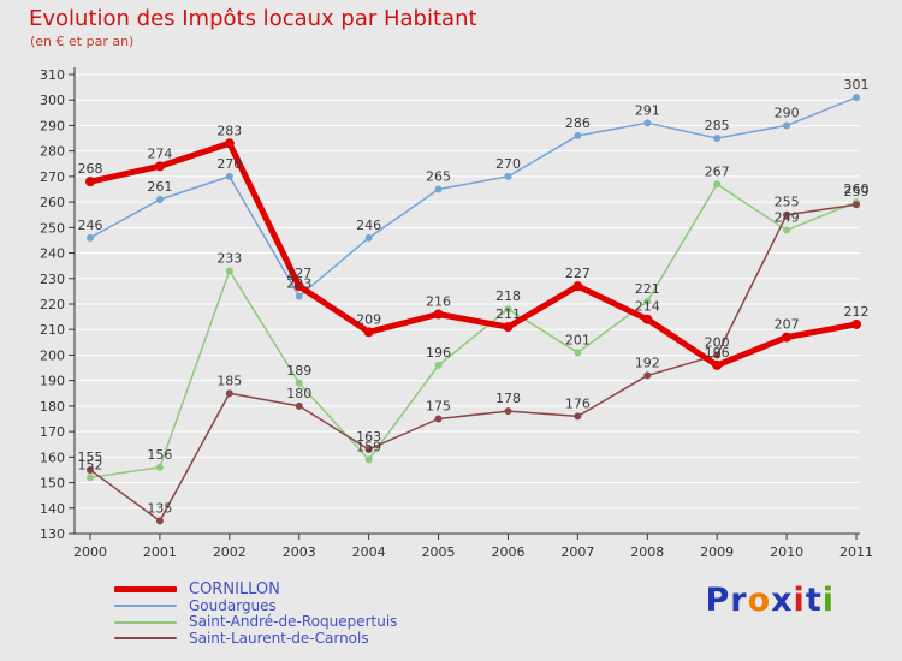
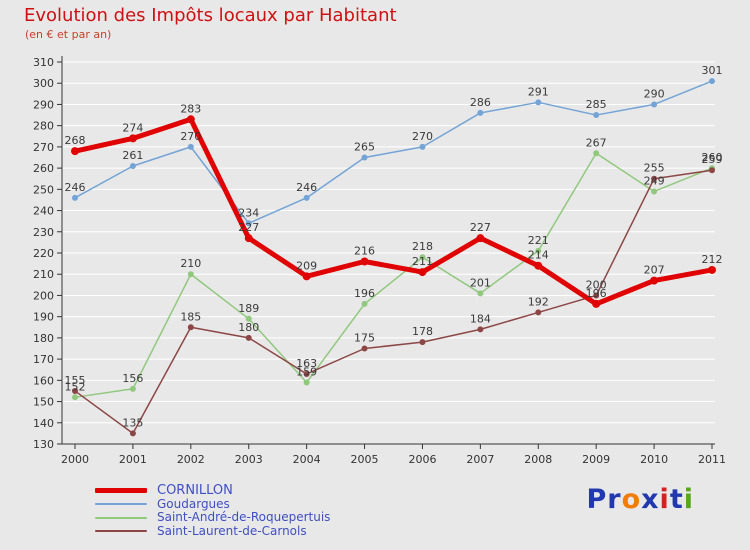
Saint-André-de-Roquepertuis/2002: 233 -> 210
Goudargues/2003: 223 -> 234
Saint-Laurent-de-Carnols/2007: 176 -> 184
